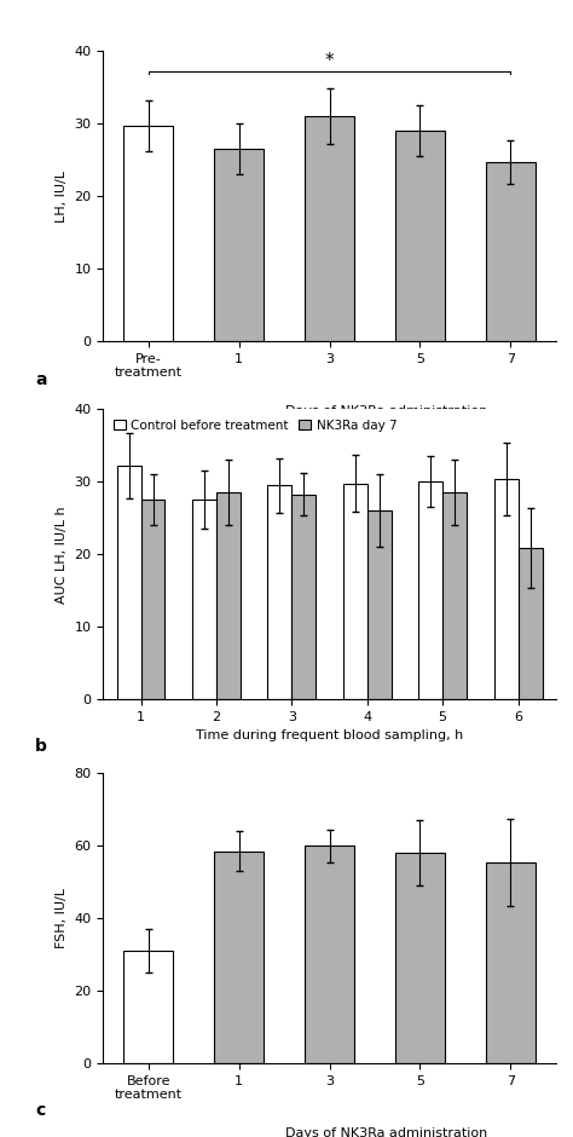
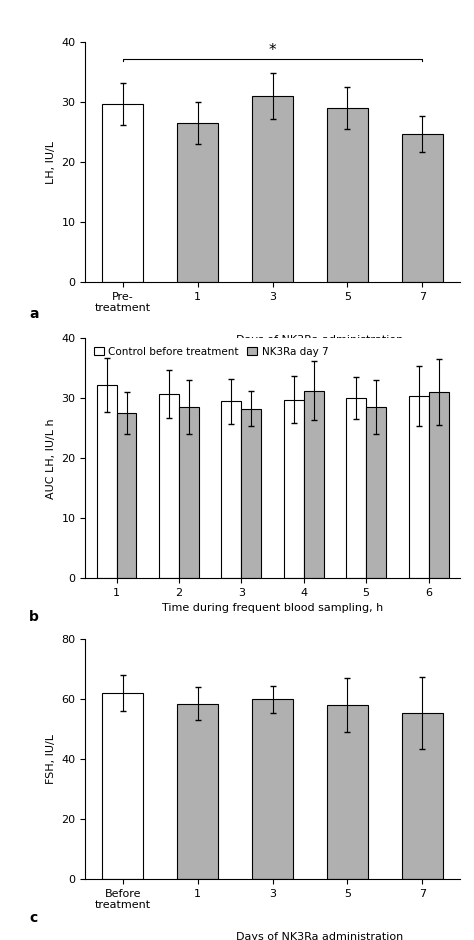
Control before treatment/2: 27.6 -> 30.7
NK3Ra day 7/4: 26.0 -> 31.3
NK3Ra day 7/6: 20.8 -> 31.0
Before treatment: 31.0 -> 62.0
